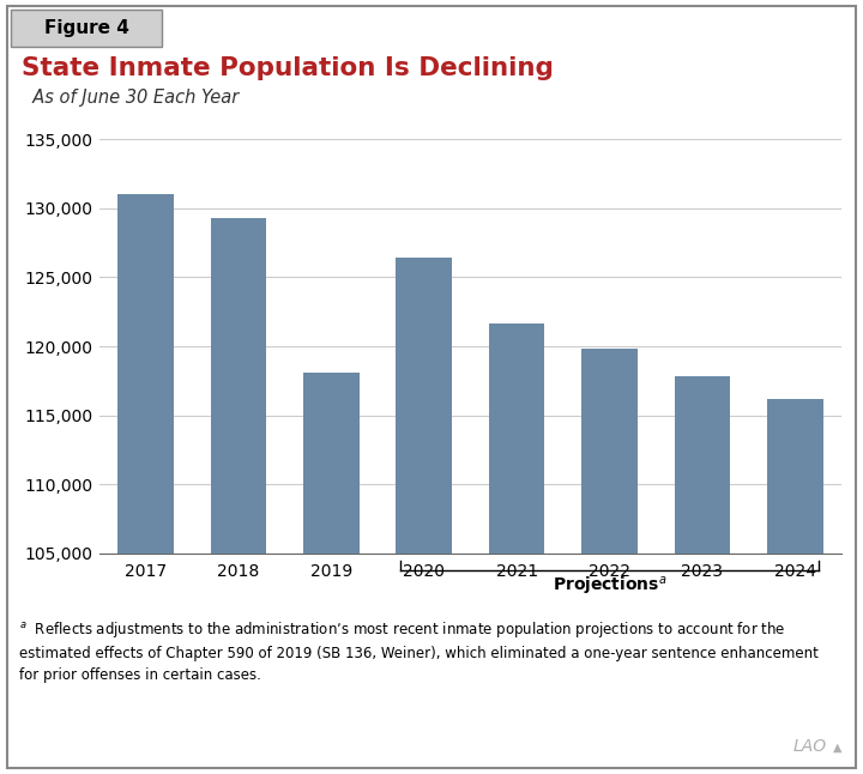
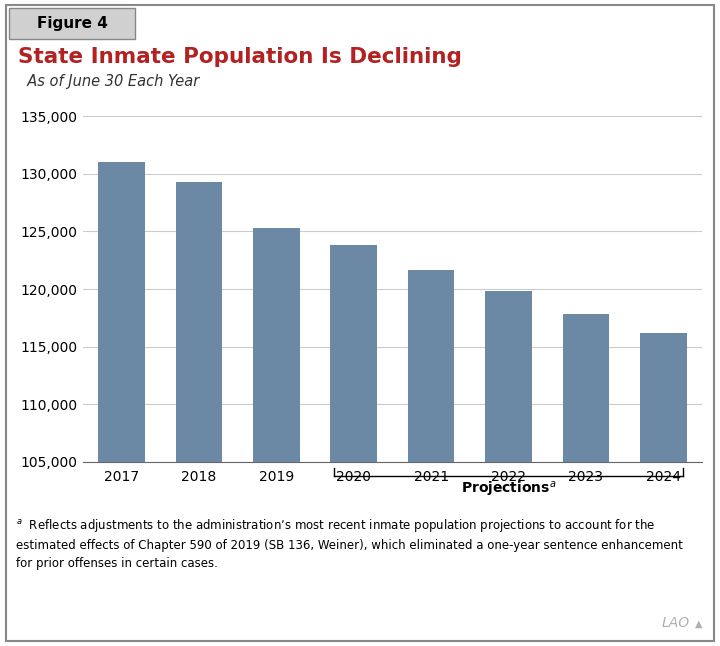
2019: 118,100 -> 125,300
2020: 126,400 -> 123,800
